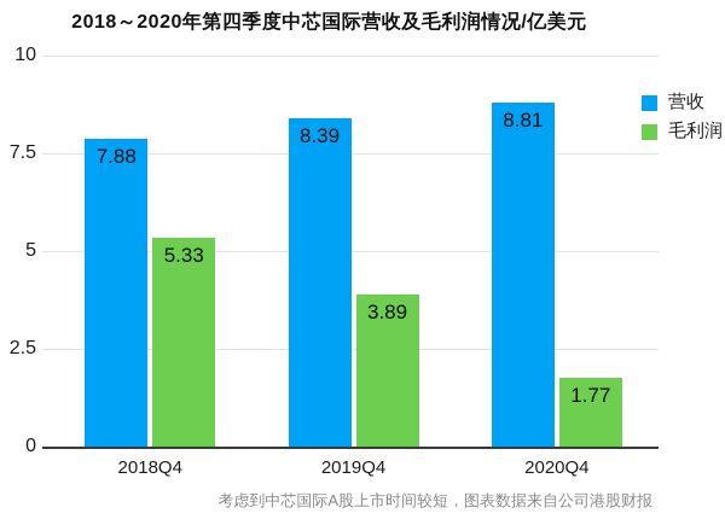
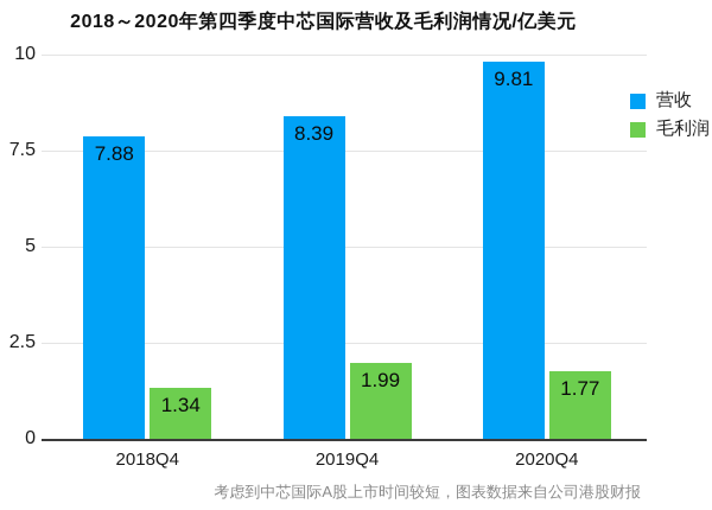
毛利润/2018Q4: 5.33 -> 1.34
毛利润/2019Q4: 3.89 -> 1.99
营收/2020Q4: 8.81 -> 9.81
